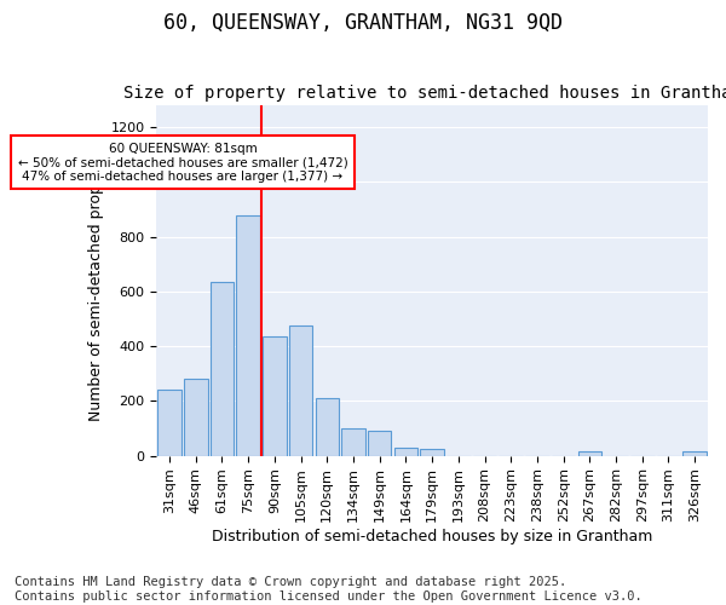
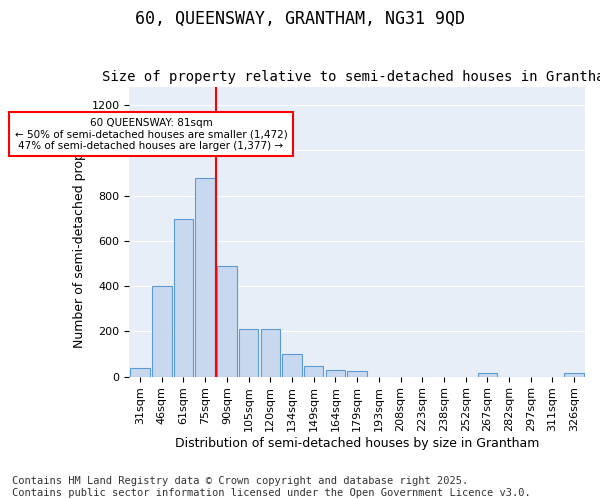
31sqm: 240 -> 40
46sqm: 280 -> 400
61sqm: 635 -> 695
90sqm: 435 -> 490
105sqm: 475 -> 210
149sqm: 90 -> 45
